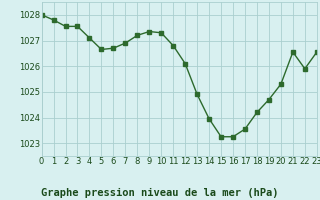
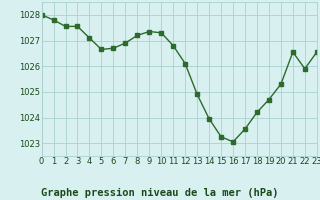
16: 1023.25 -> 1023.05
